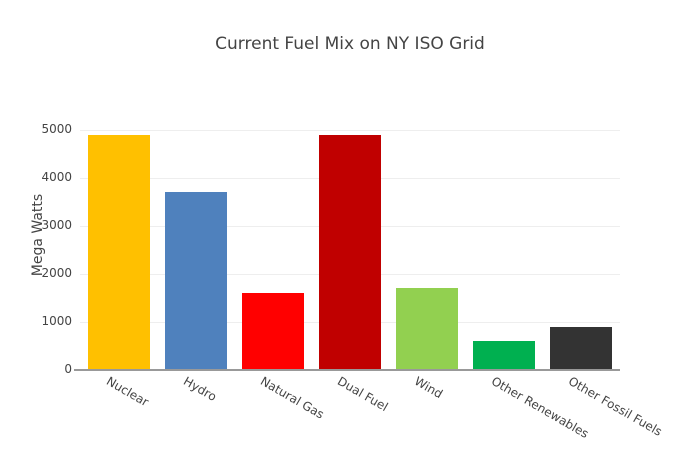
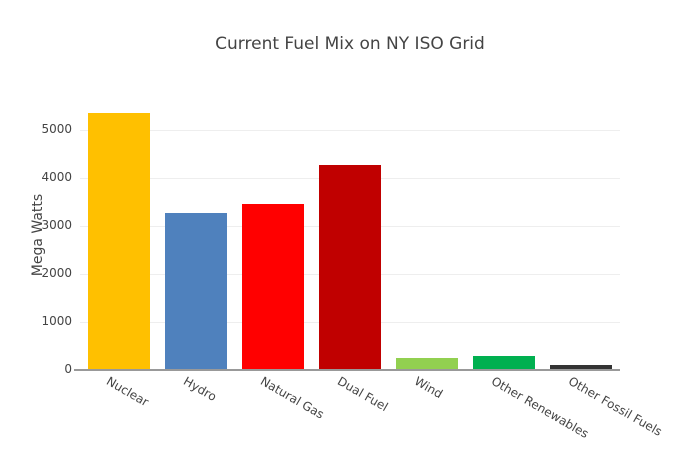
Nuclear: 4900 -> 5400
Hydro: 3700 -> 3300
Natural Gas: 1600 -> 3500
Dual Fuel: 4900 -> 4300
Wind: 1700 -> 200
Other Renewables: 600 -> 300
Other Fossil Fuels: 900 -> 100
